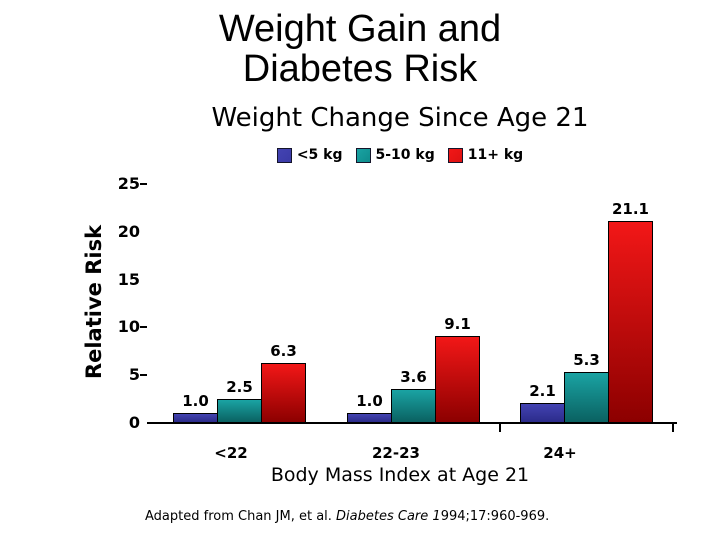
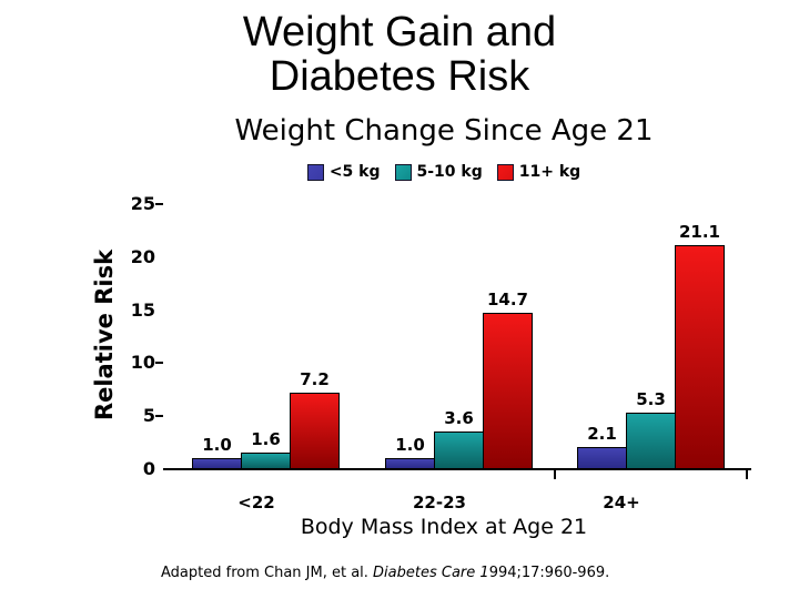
5-10 kg/<22: 2.5 -> 1.6
11+ kg/<22: 6.3 -> 7.2
11+ kg/22-23: 9.1 -> 14.7
